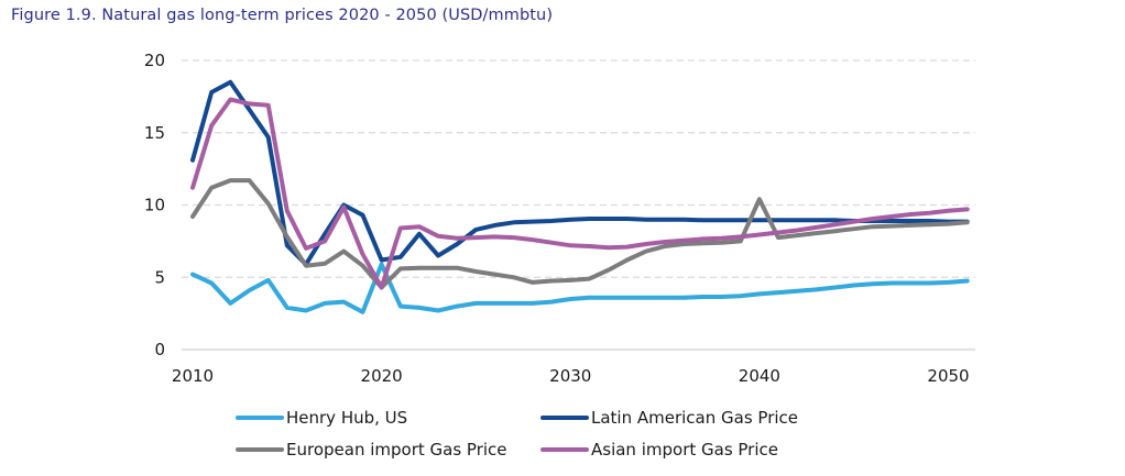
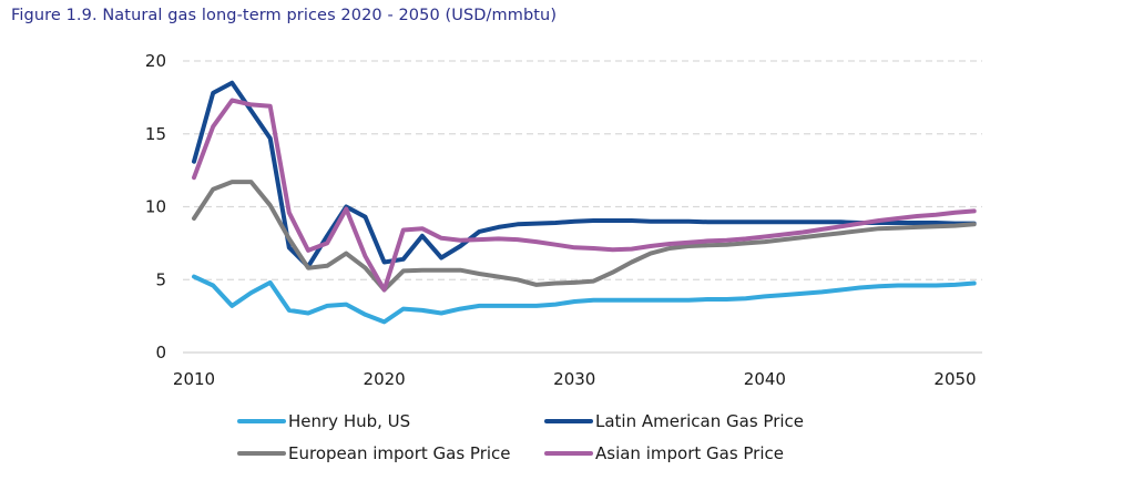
Asian import Gas Price/2010: 11.2 -> 12.0
Henry Hub, US/2020: 5.9 -> 2.1
European import Gas Price/2040: 10.4 -> 7.6
